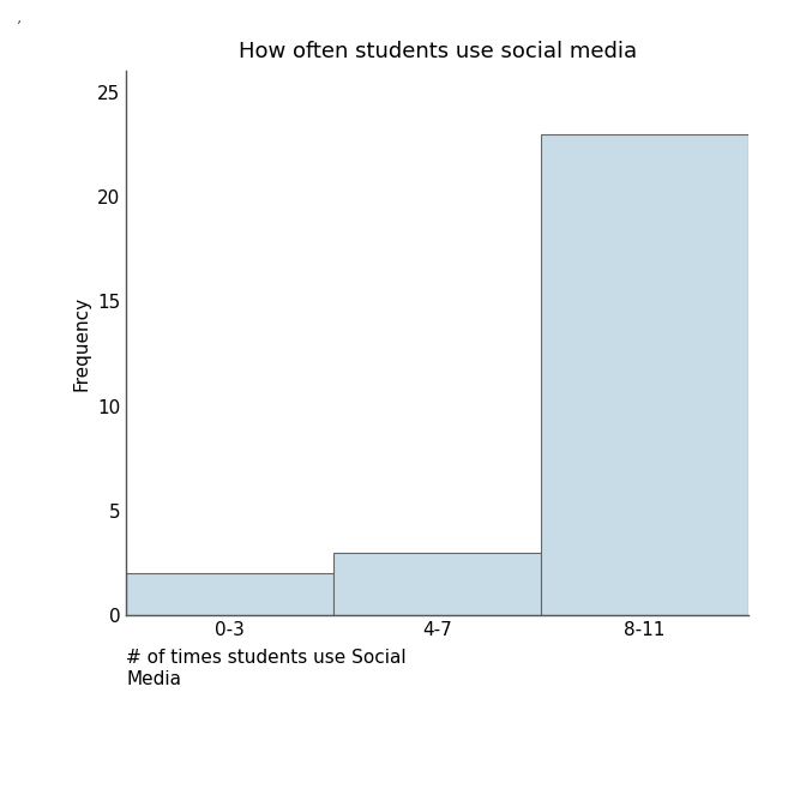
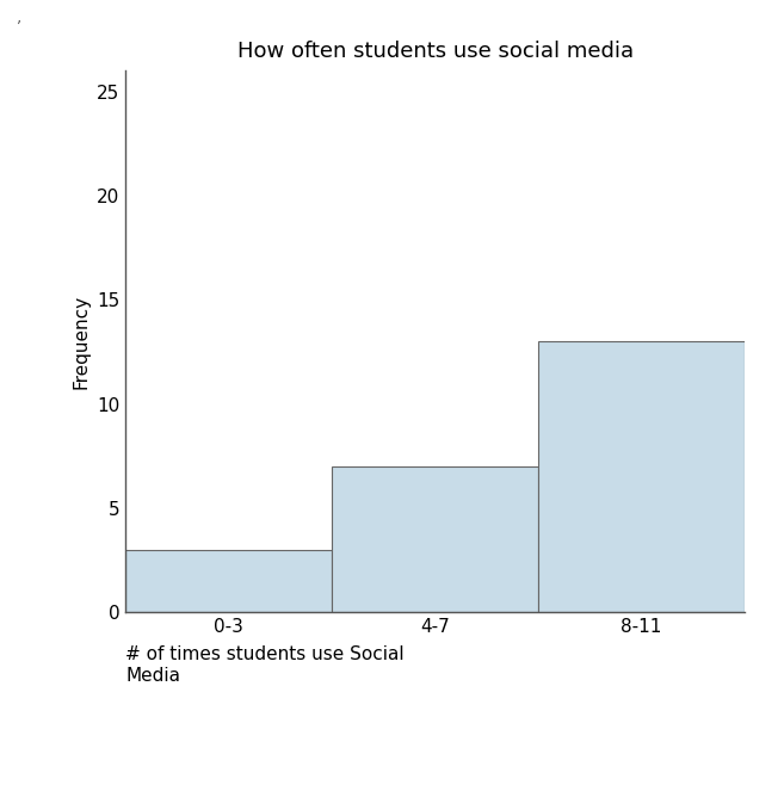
0-3: 2 -> 3
4-7: 3 -> 7
8-11: 23 -> 13
